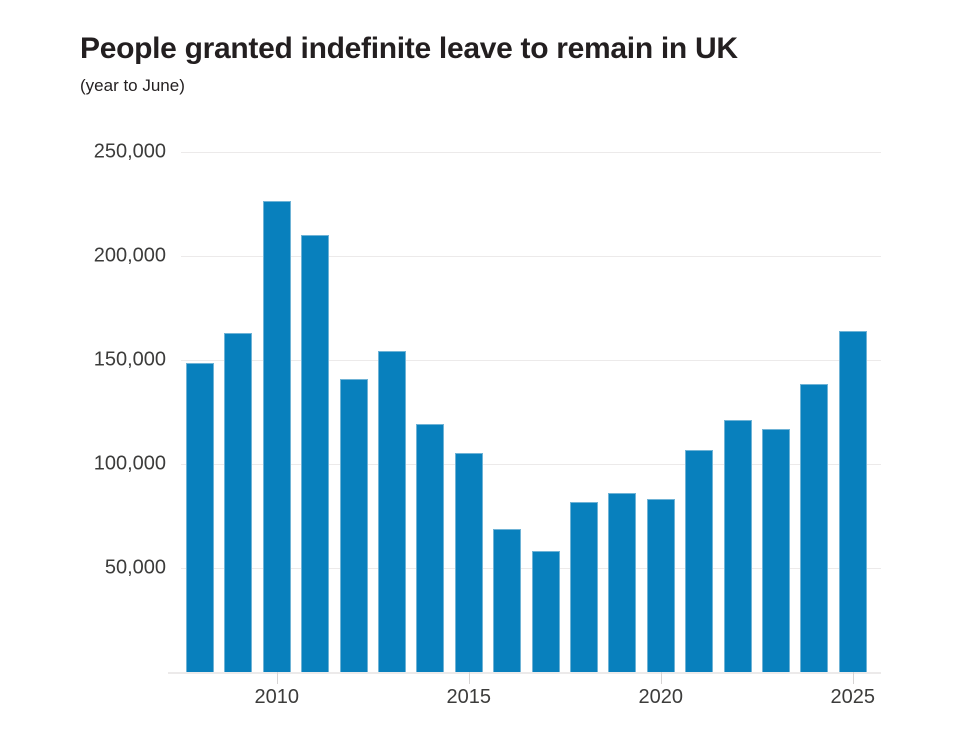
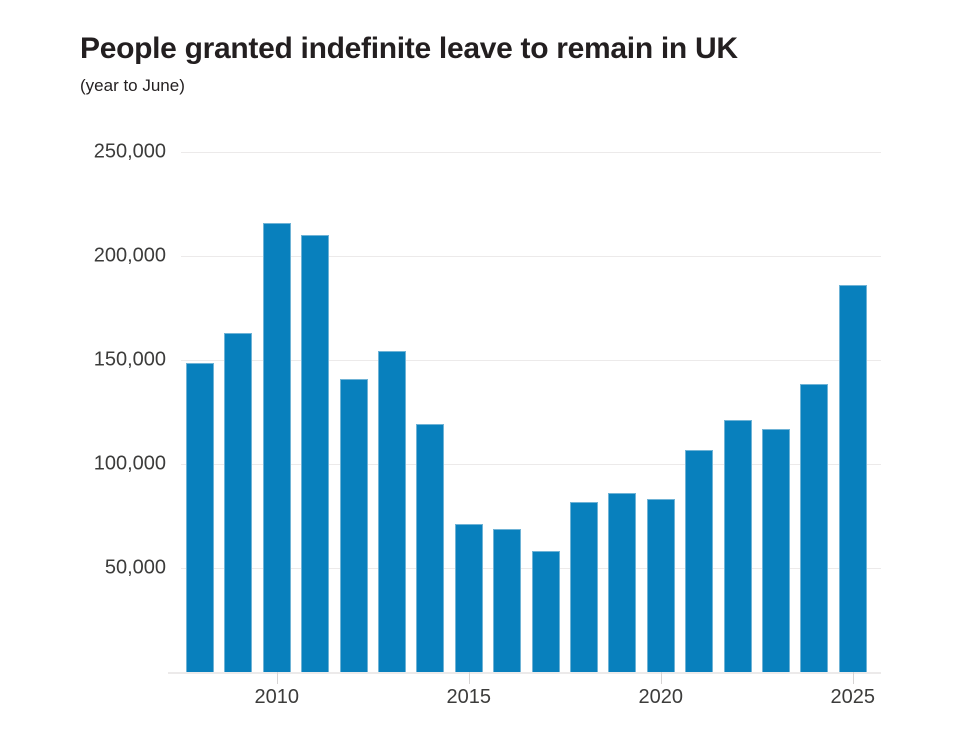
2010: 226000 -> 216000
2015: 105000 -> 71000
2025: 164000 -> 186000
